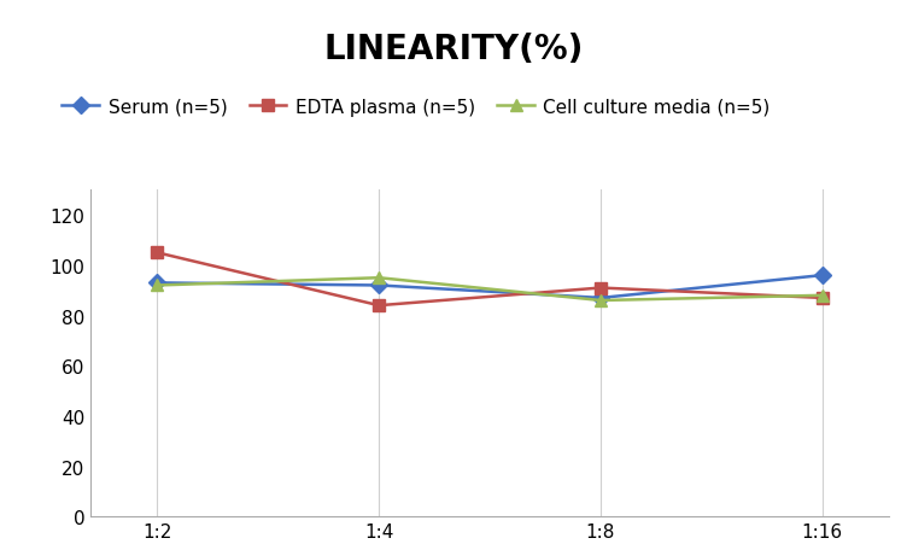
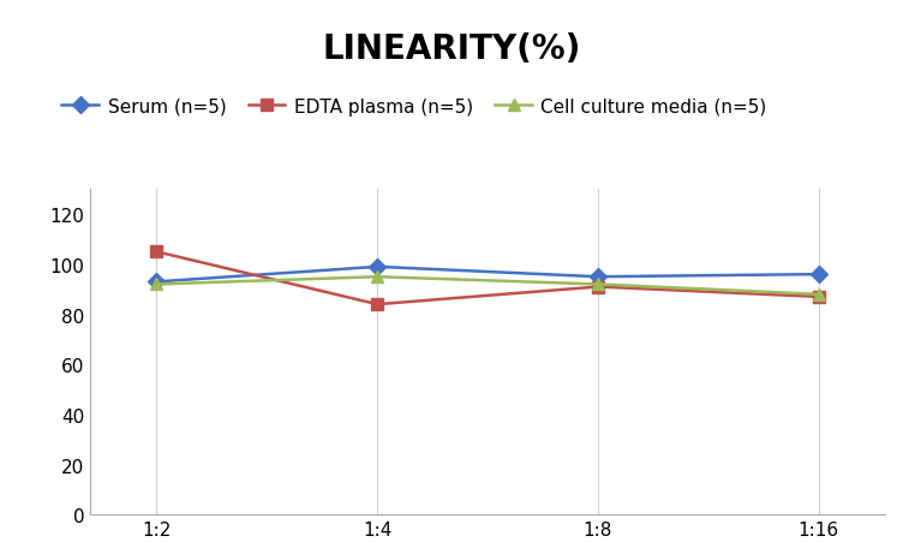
Serum (n=5)/1:4: 92 -> 99
Serum (n=5)/1:8: 87 -> 95
Cell culture media (n=5)/1:8: 86 -> 92
